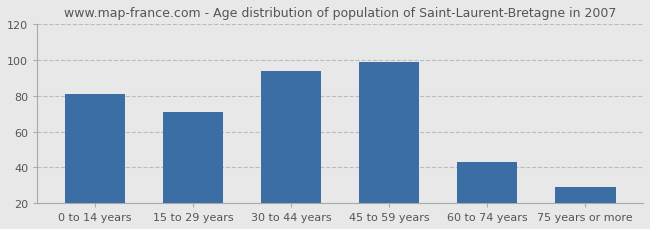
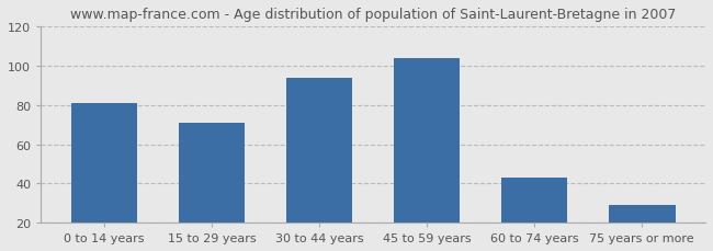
45 to 59 years: 99 -> 104
